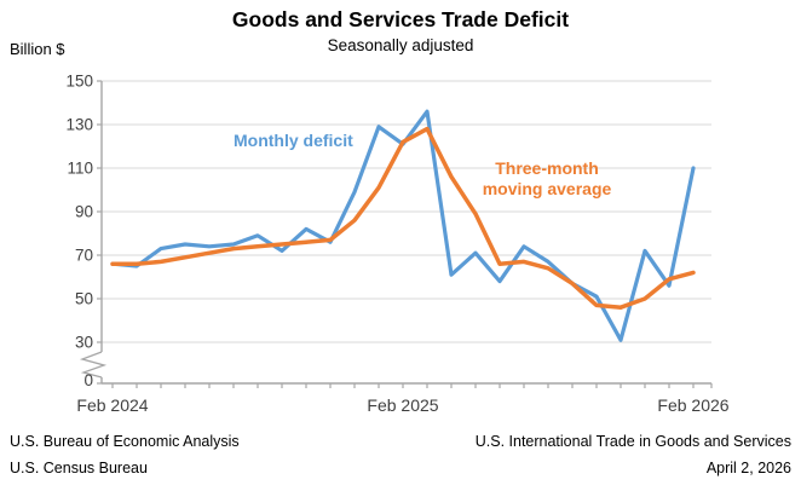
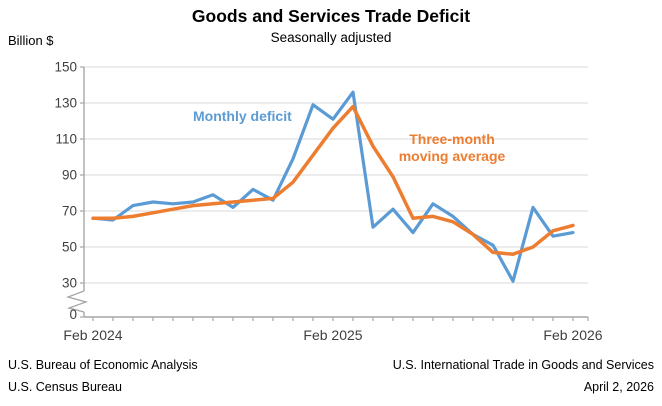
Three-month moving average/Feb 2025: 122 -> 116
Monthly deficit/Feb 2026: 110 -> 58
